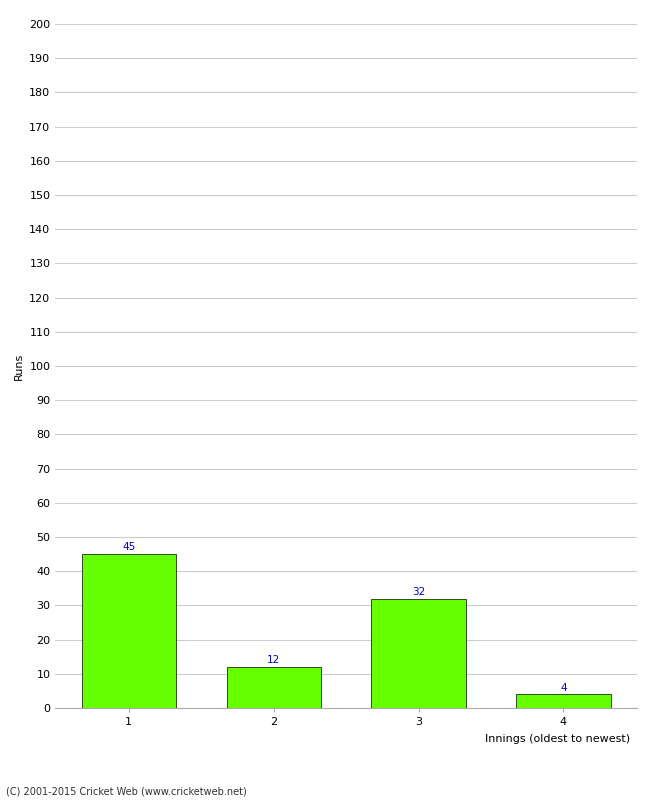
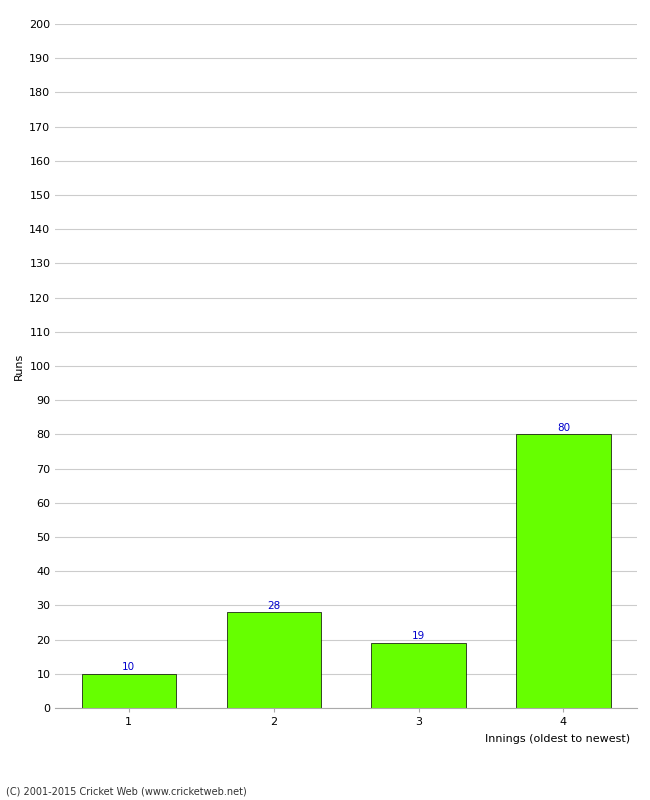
1: 45 -> 10
2: 12 -> 28
3: 32 -> 19
4: 4 -> 80
